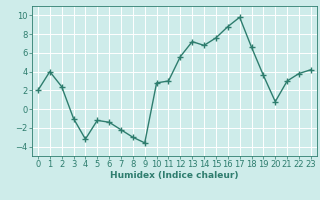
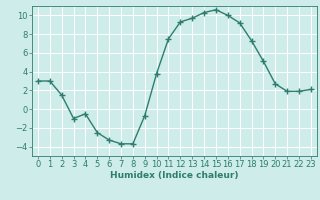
0: 2.0 -> 3.0
1: 4.0 -> 3.0
2: 2.4 -> 1.5
4: -3.2 -> -0.5
5: -1.2 -> -2.5
6: -1.4 -> -3.3
7: -2.2 -> -3.7
8: -3.0 -> -3.7
9: -3.6 -> -0.7
10: 2.8 -> 3.8
11: 3.0 -> 7.5
12: 5.6 -> 9.3
13: 7.2 -> 9.7
14: 6.8 -> 10.3
15: 7.6 -> 10.6
16: 8.8 -> 10.0
17: 9.8 -> 9.2
18: 6.6 -> 7.3
19: 3.6 -> 5.1
20: 0.8 -> 2.7
21: 3.0 -> 1.9
22: 3.8 -> 1.9
23: 4.2 -> 2.1
